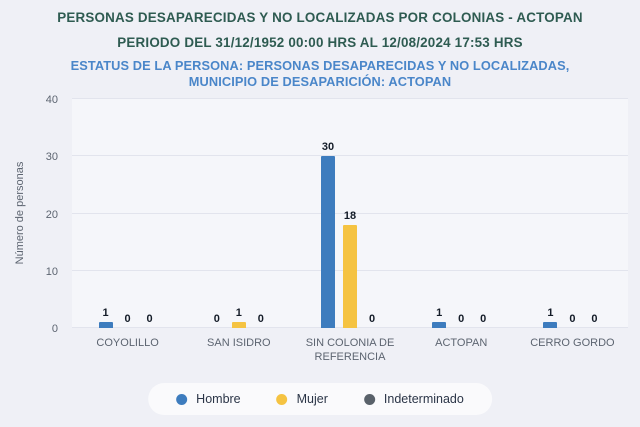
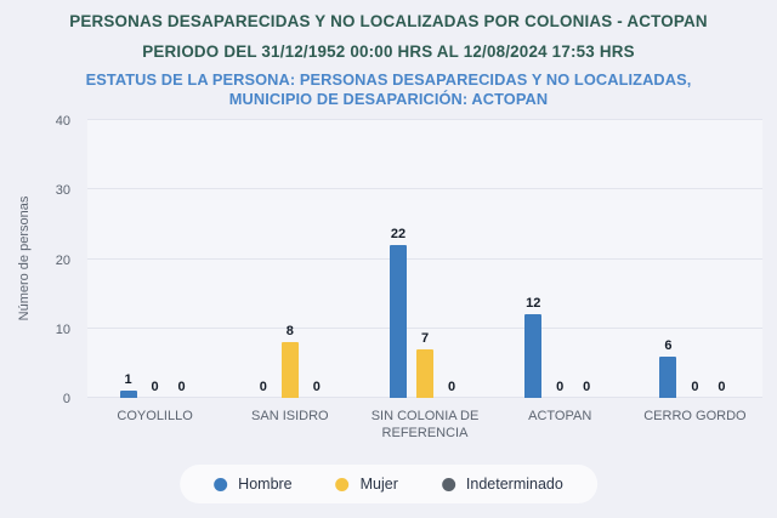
Mujer/SAN ISIDRO: 1 -> 8
Hombre/SIN COLONIA DE REFERENCIA: 30 -> 22
Mujer/SIN COLONIA DE REFERENCIA: 18 -> 7
Hombre/ACTOPAN: 1 -> 12
Hombre/CERRO GORDO: 1 -> 6
